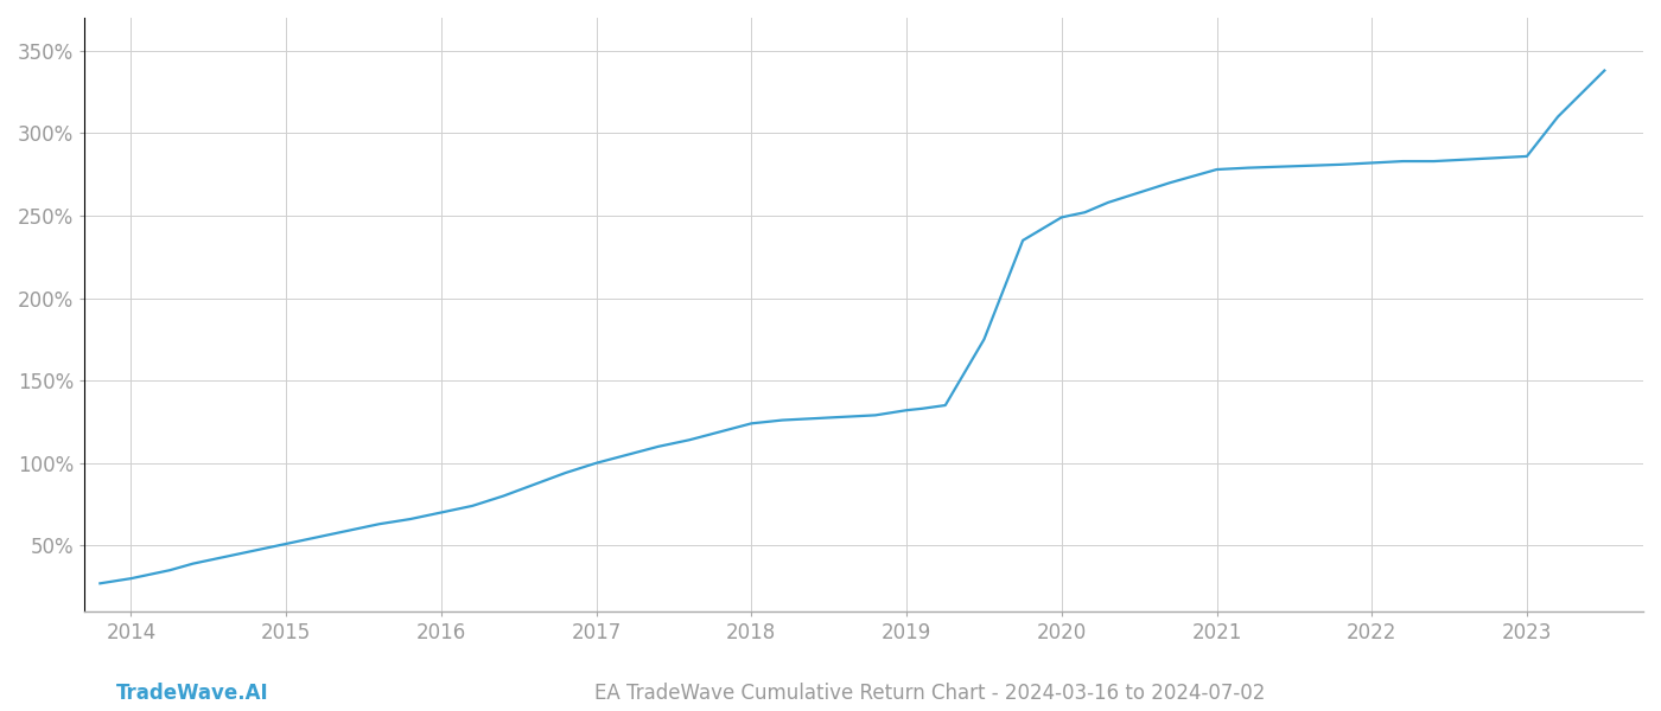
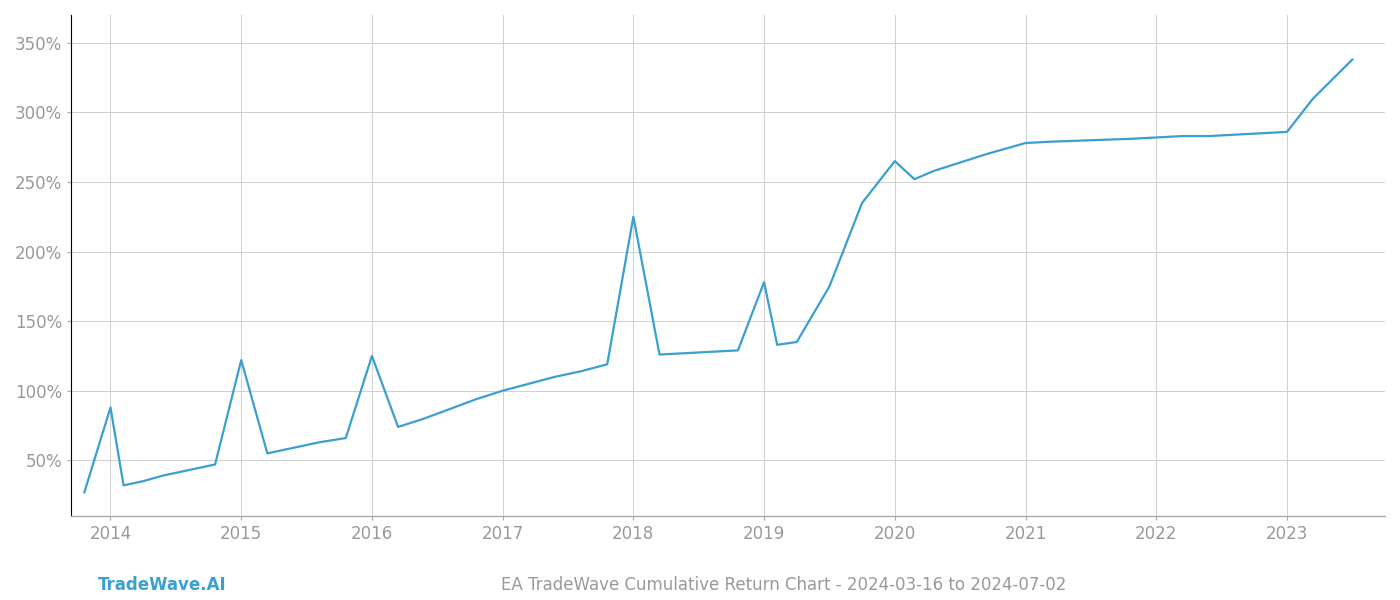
2014: 30% -> 88%
2015: 51% -> 122%
2016: 70% -> 125%
2018: 124% -> 225%
2019: 132% -> 178%
2020: 249% -> 265%
